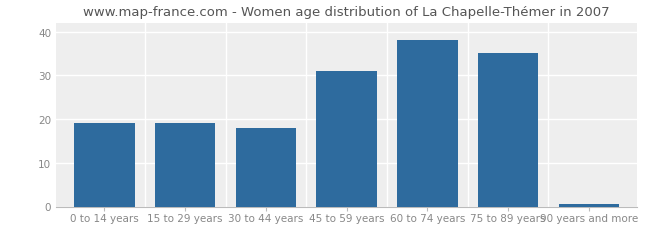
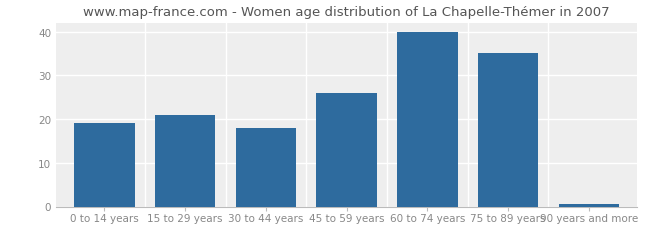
15 to 29 years: 19.0 -> 21.0
45 to 59 years: 31.0 -> 26.0
60 to 74 years: 38.0 -> 40.0
